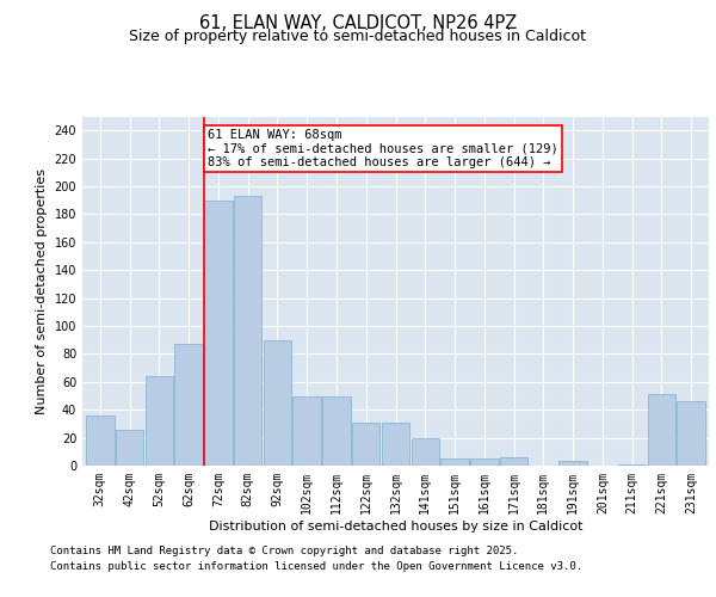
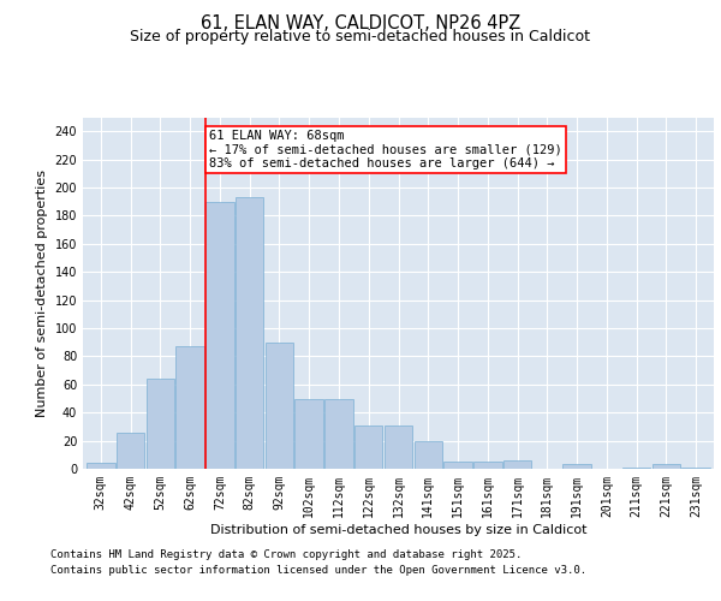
32sqm: 36 -> 4
221sqm: 51 -> 3
231sqm: 46 -> 1
